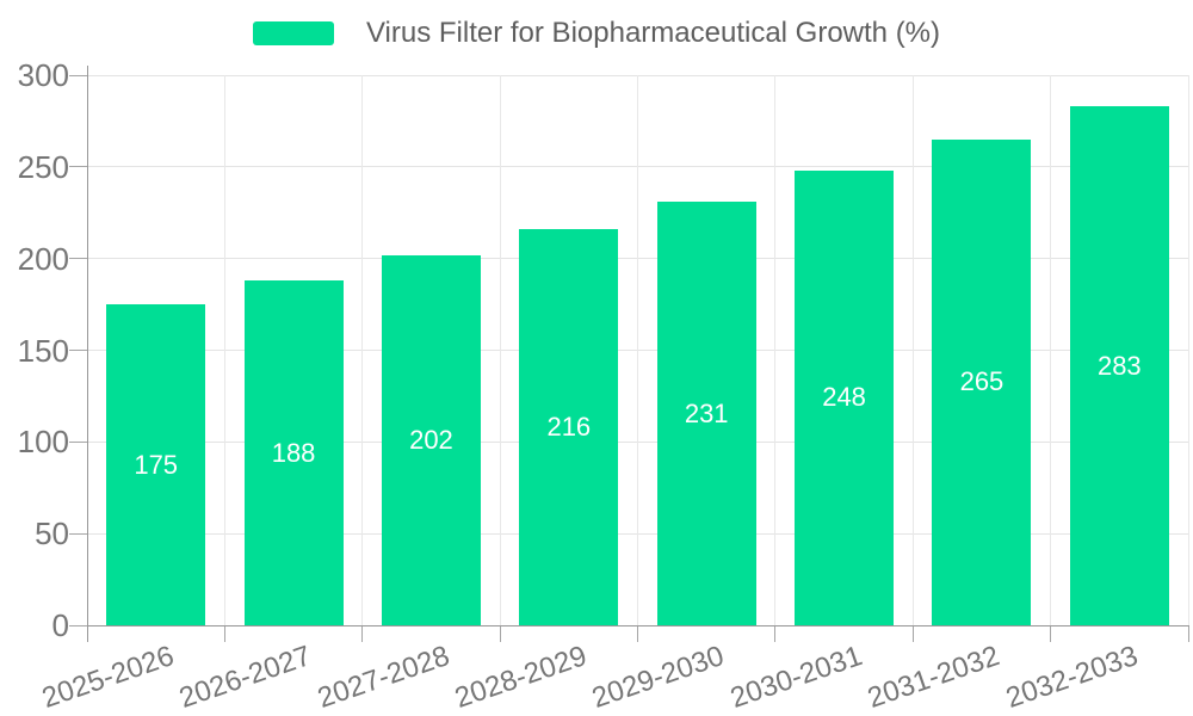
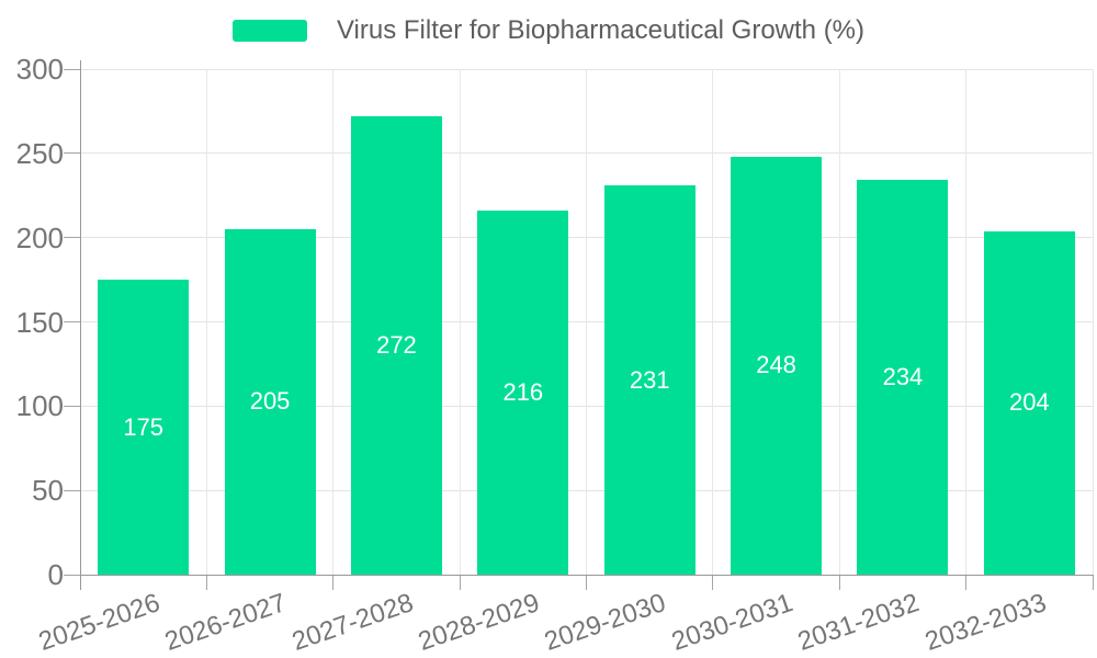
2026-2027: 188 -> 205
2027-2028: 202 -> 272
2031-2032: 265 -> 234
2032-2033: 283 -> 204
